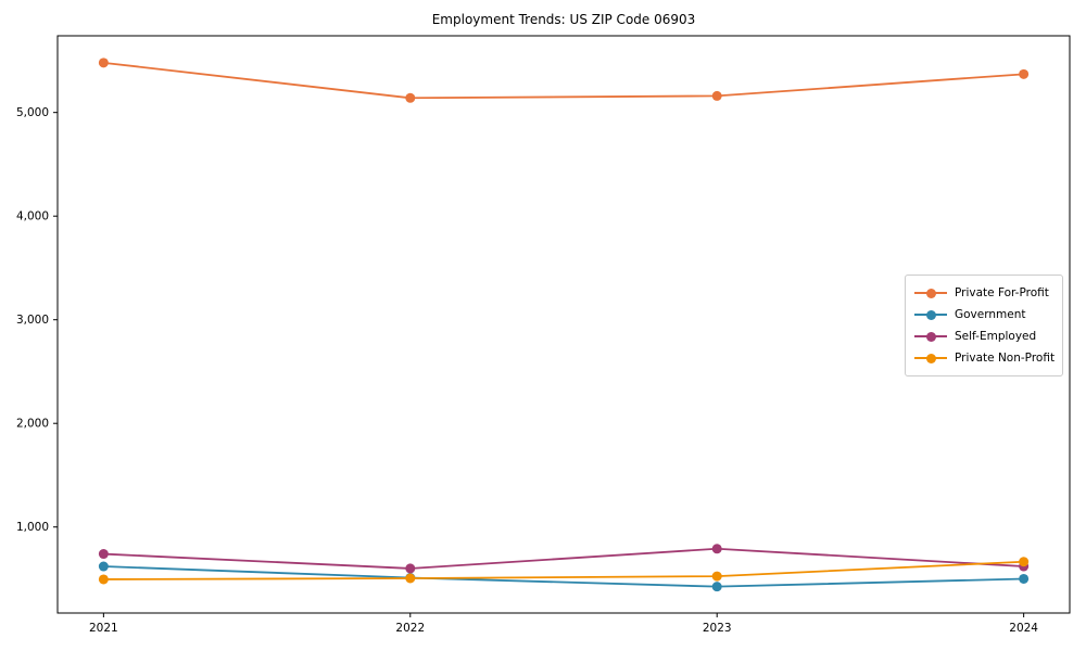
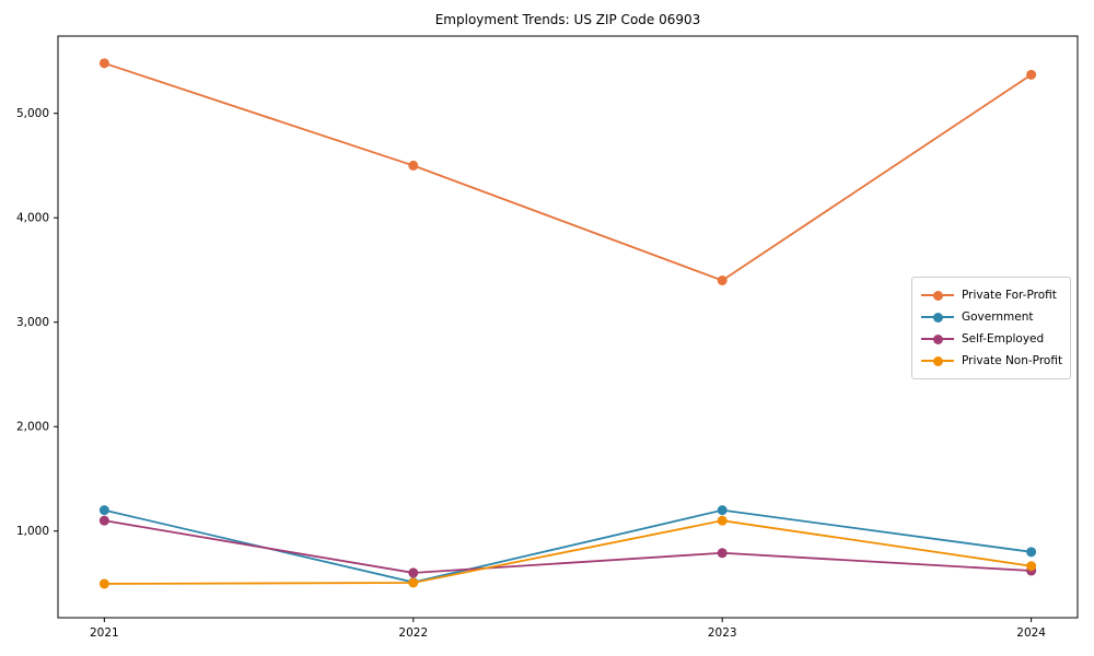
Government/2021: 600 -> 1200
Self-Employed/2021: 700 -> 1100
Private For-Profit/2022: 5100 -> 4500
Private For-Profit/2023: 5200 -> 3400
Government/2023: 400 -> 1200
Private Non-Profit/2023: 500 -> 1100
Government/2024: 500 -> 800
